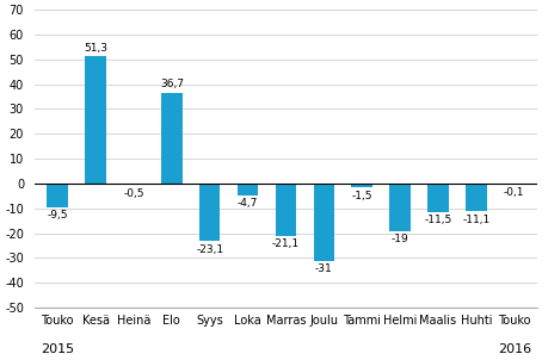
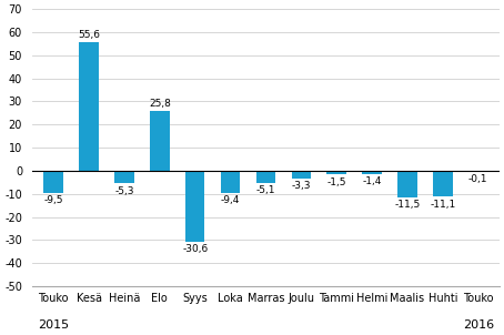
Kesä: 51,3 -> 55,6
Heinä: -0,5 -> -5,3
Elo: 36,7 -> 25,8
Syys: -23,1 -> -30,6
Loka: -4,7 -> -9,4
Marras: -21,1 -> -5,1
Joulu: -31 -> -3,3
Helmi: -19 -> -1,4
